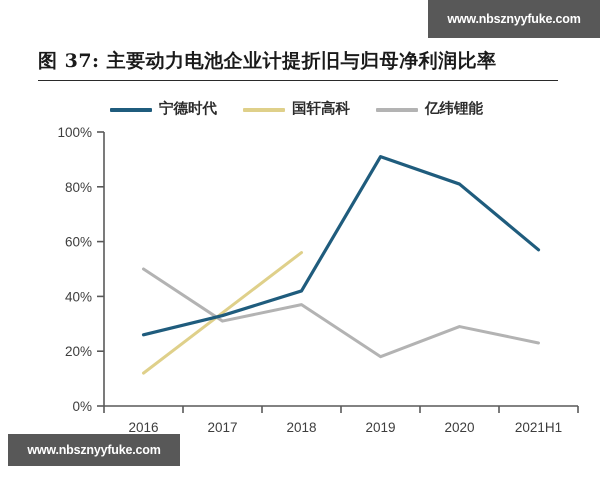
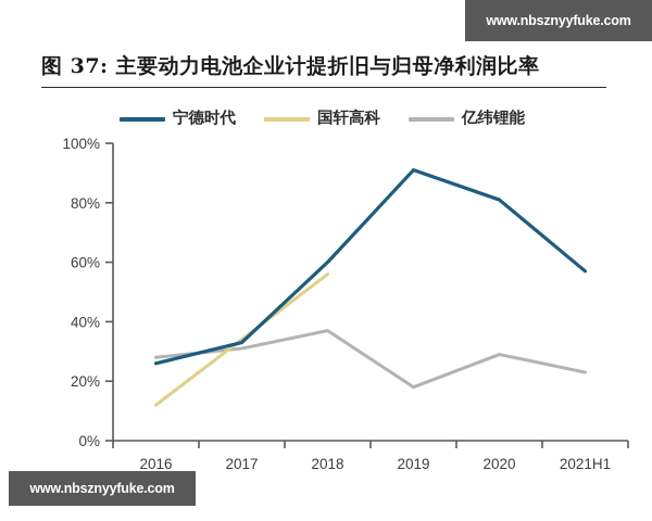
亿纬锂能/2016: 50% -> 28%
宁德时代/2018: 42% -> 60%
